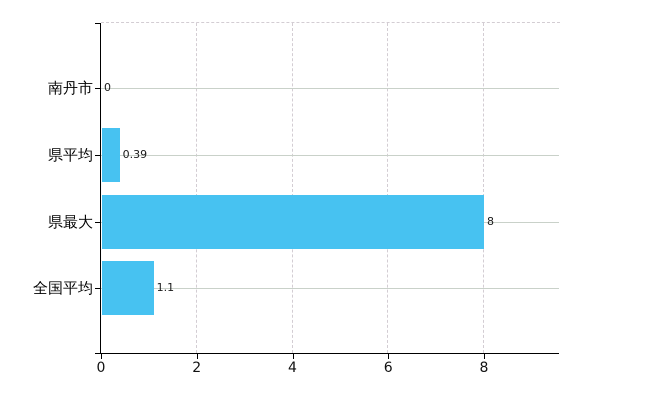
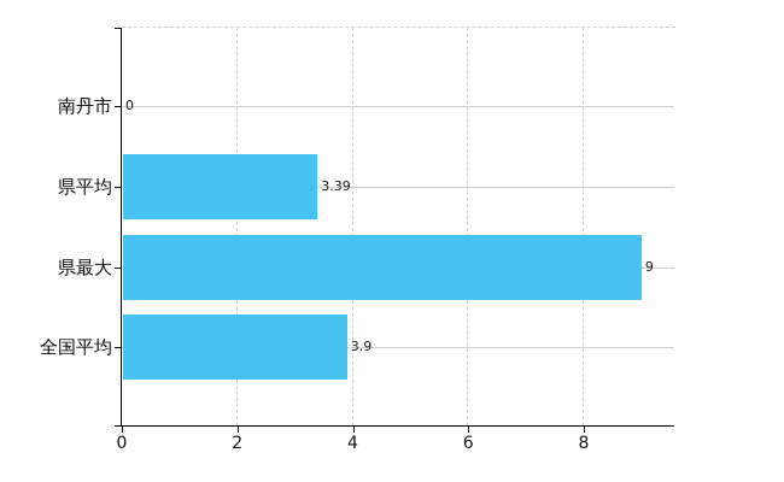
県平均: 0.39 -> 3.39
県最大: 8 -> 9
全国平均: 1.1 -> 3.9
